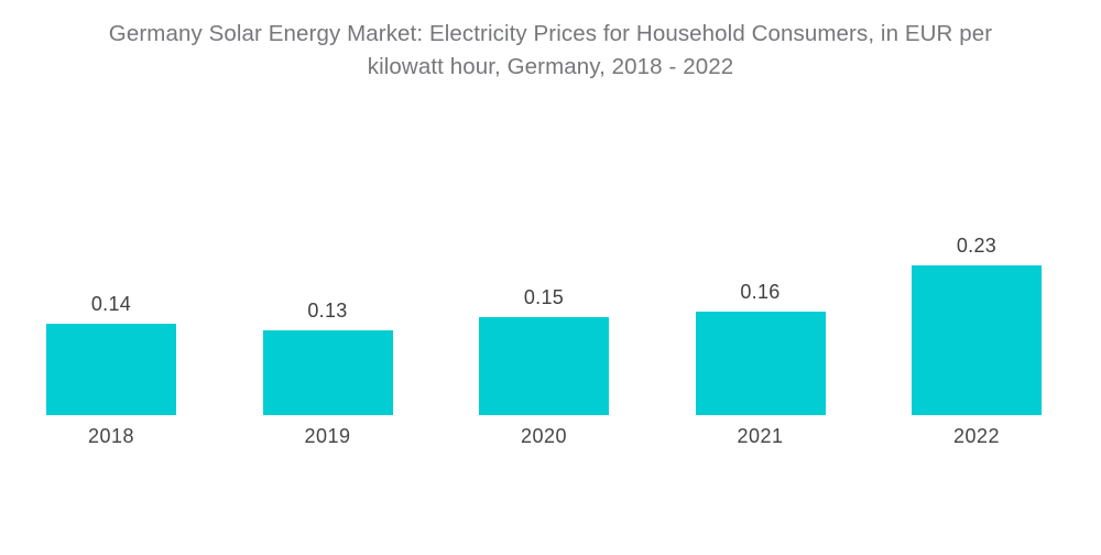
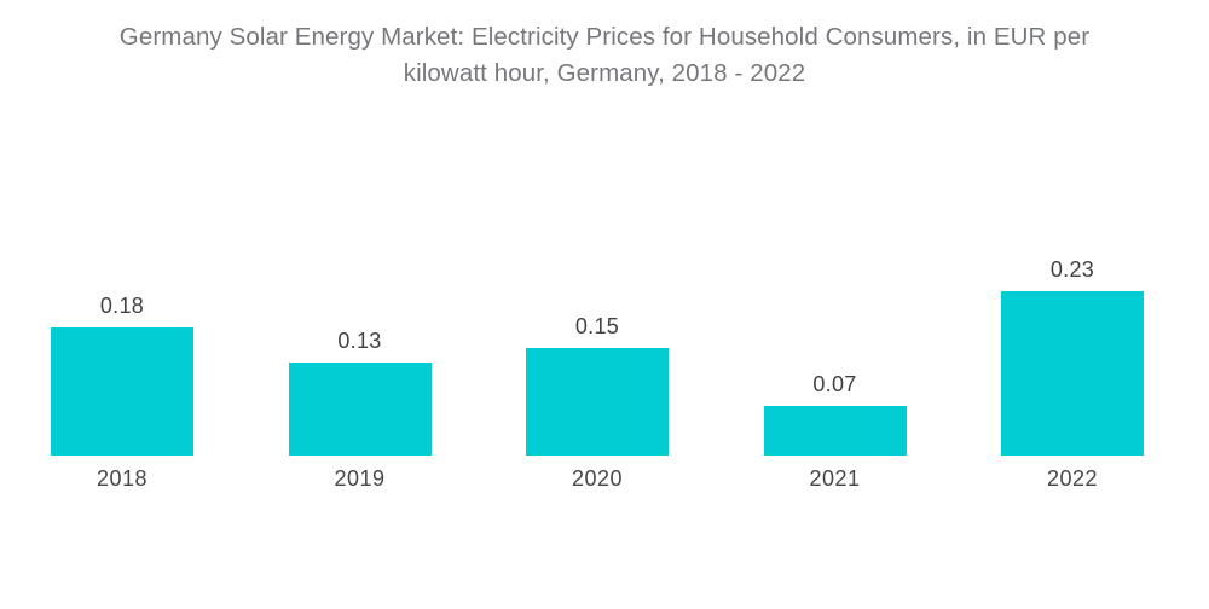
2018: 0.14 -> 0.18
2021: 0.16 -> 0.07
